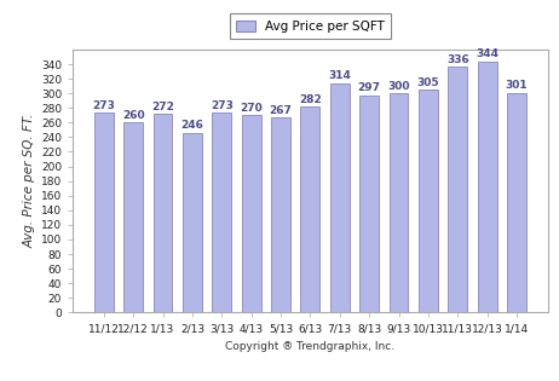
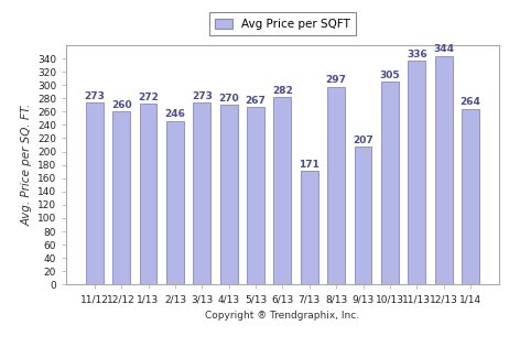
7/13: 314 -> 171
9/13: 300 -> 207
1/14: 301 -> 264
